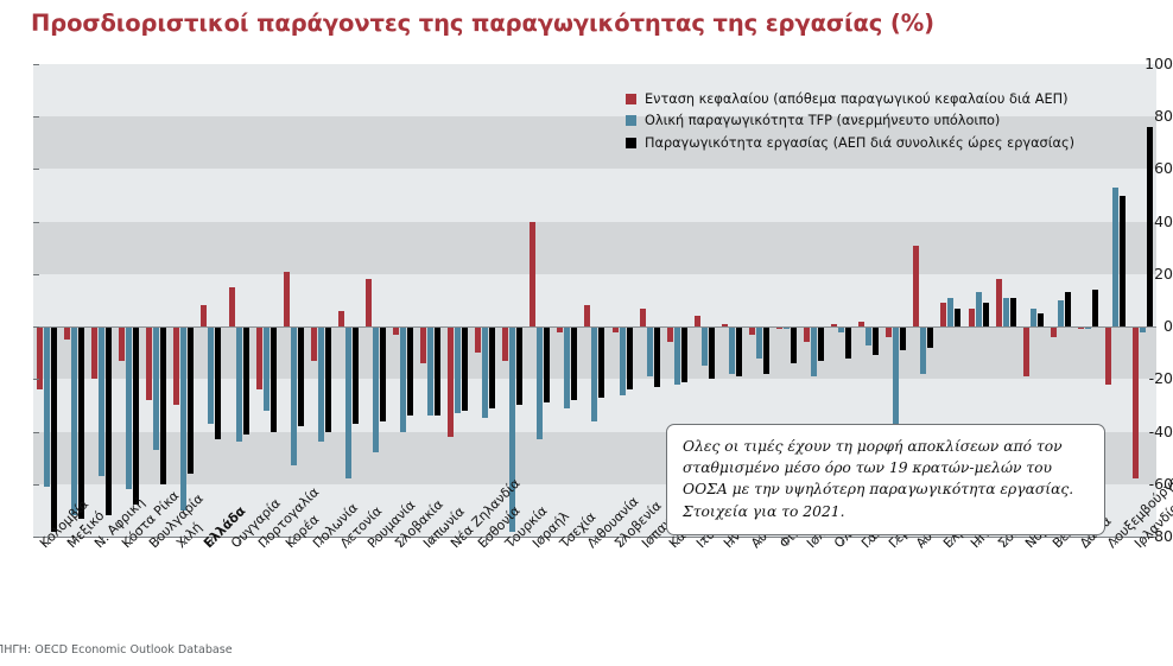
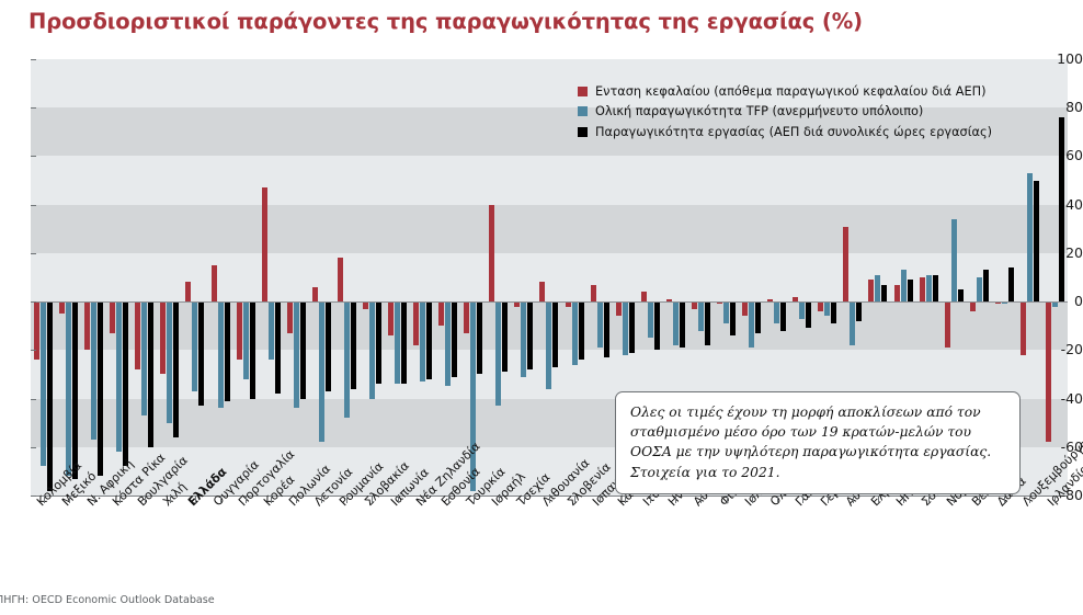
Ολική παραγωγικότητα TFP (ανερμήνευτο υπόλοιπο)/Κολομβία: -61 -> -68
Ολική παραγωγικότητα TFP (ανερμήνευτο υπόλοιπο)/Χιλή: -70 -> -50
Ενταση κεφαλαίου (απόθεμα παραγωγικού κεφαλαίου διά ΑΕΠ)/Κορέα: 21 -> 47
Ολική παραγωγικότητα TFP (ανερμήνευτο υπόλοιπο)/Κορέα: -53 -> -24
Ενταση κεφαλαίου (απόθεμα παραγωγικού κεφαλαίου διά ΑΕΠ)/Νέα Ζηλανδία: -42 -> -18
Ολική παραγωγικότητα TFP (ανερμήνευτο υπόλοιπο)/Φινλανδία: -1 -> -9
Ολική παραγωγικότητα TFP (ανερμήνευτο υπόλοιπο)/Ολλανδία: -2 -> -9
Ολική παραγωγικότητα TFP (ανερμήνευτο υπόλοιπο)/Γερμανία: -46 -> -6
Ενταση κεφαλαίου (απόθεμα παραγωγικού κεφαλαίου διά ΑΕΠ)/Σουηδία: 18 -> 10
Ολική παραγωγικότητα TFP (ανερμήνευτο υπόλοιπο)/Νορβηγία: 7 -> 34
